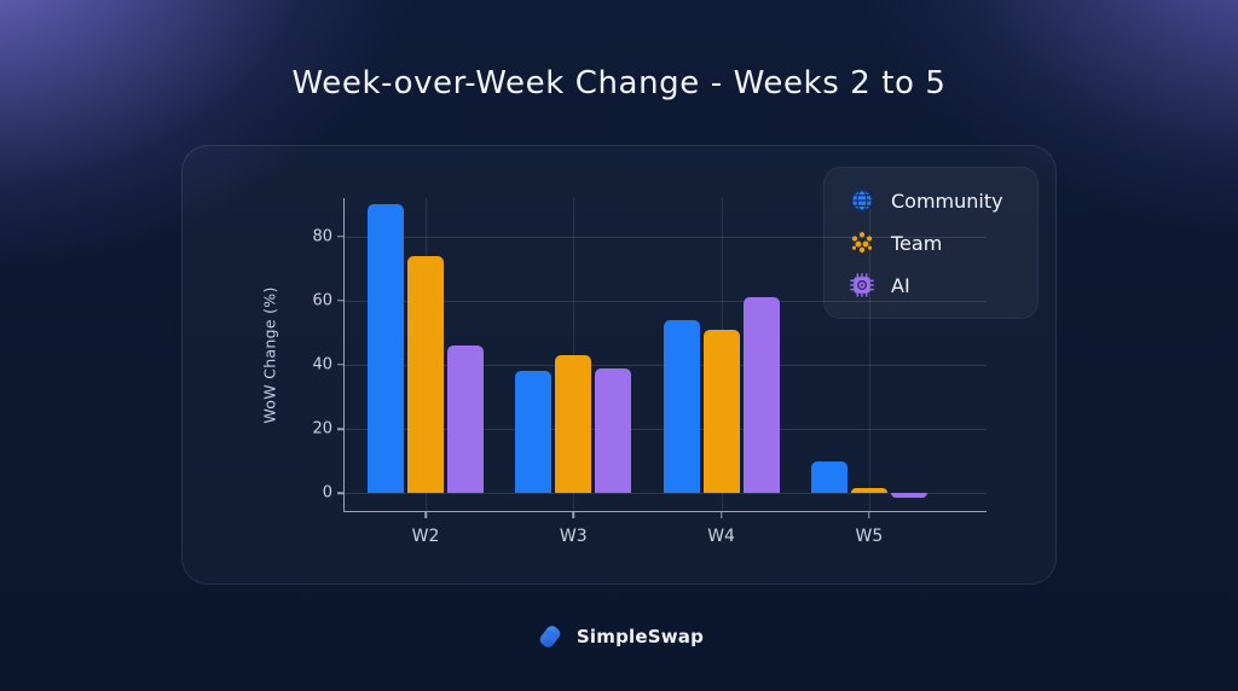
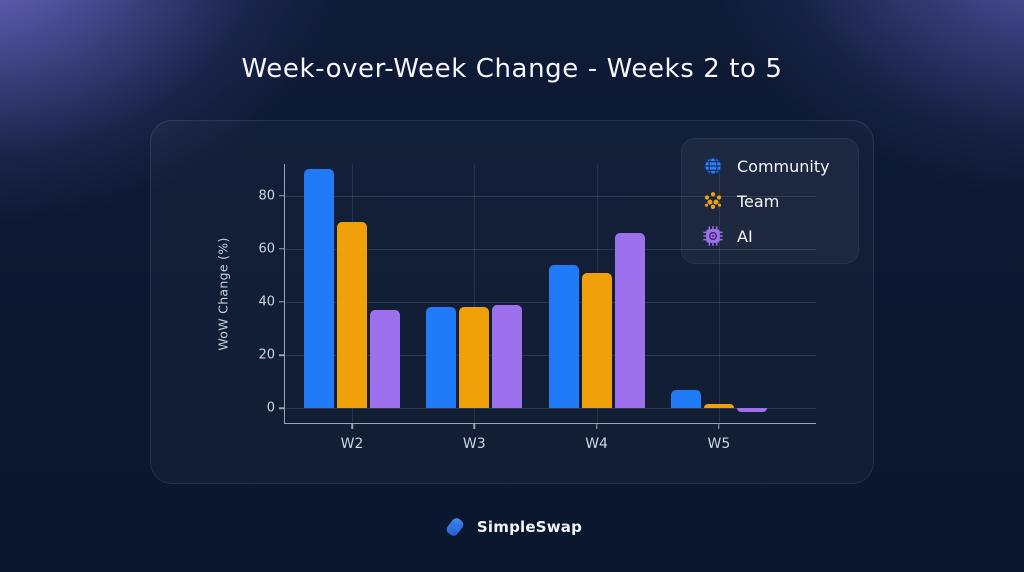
Team/W2: 74 -> 70
AI/W2: 46 -> 37
Team/W3: 43 -> 38
AI/W4: 61 -> 66
Community/W5: 10 -> 7
